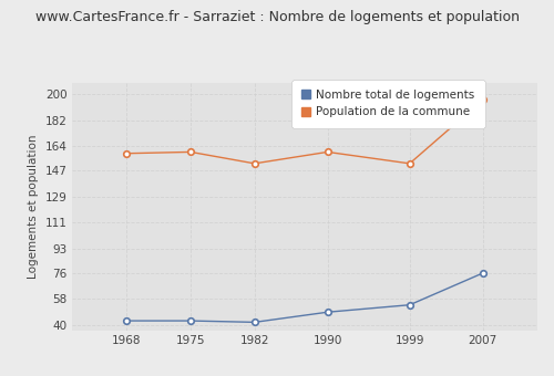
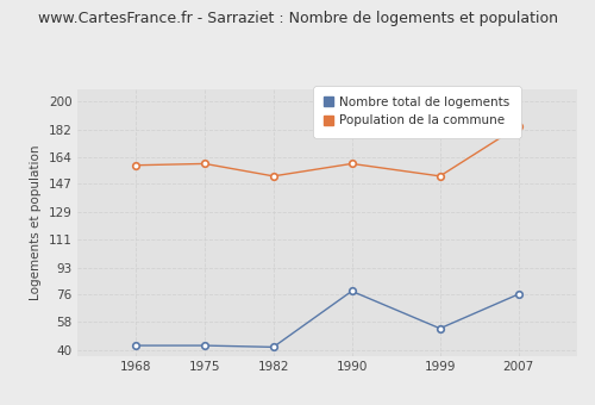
Nombre total de logements/1990: 49 -> 78
Population de la commune/2007: 196 -> 184
